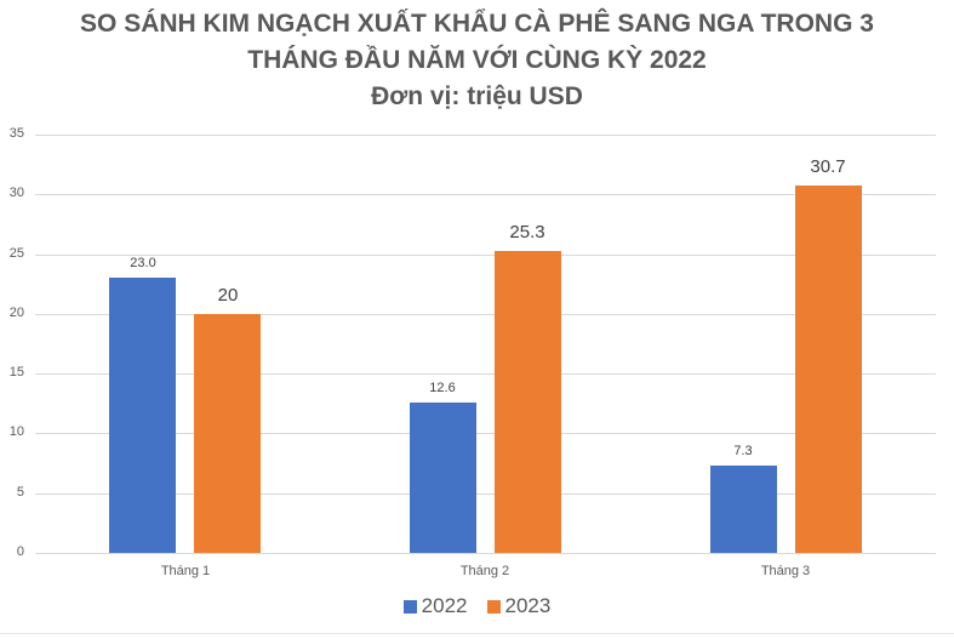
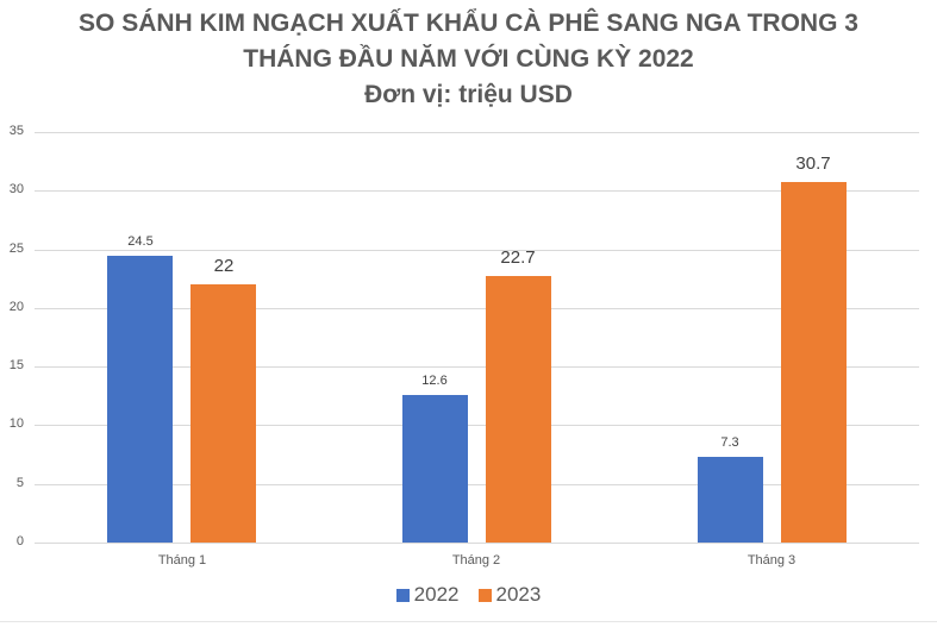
2022/Tháng 1: 23.0 -> 24.5
2023/Tháng 1: 20 -> 22
2023/Tháng 2: 25.3 -> 22.7
